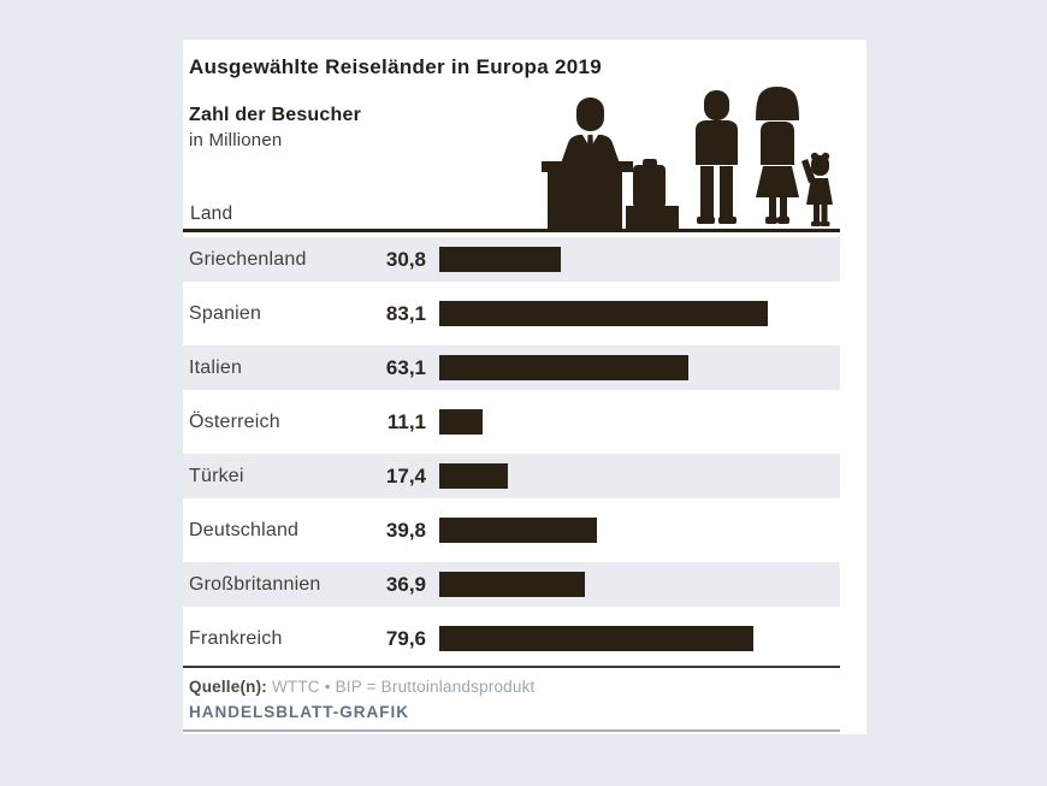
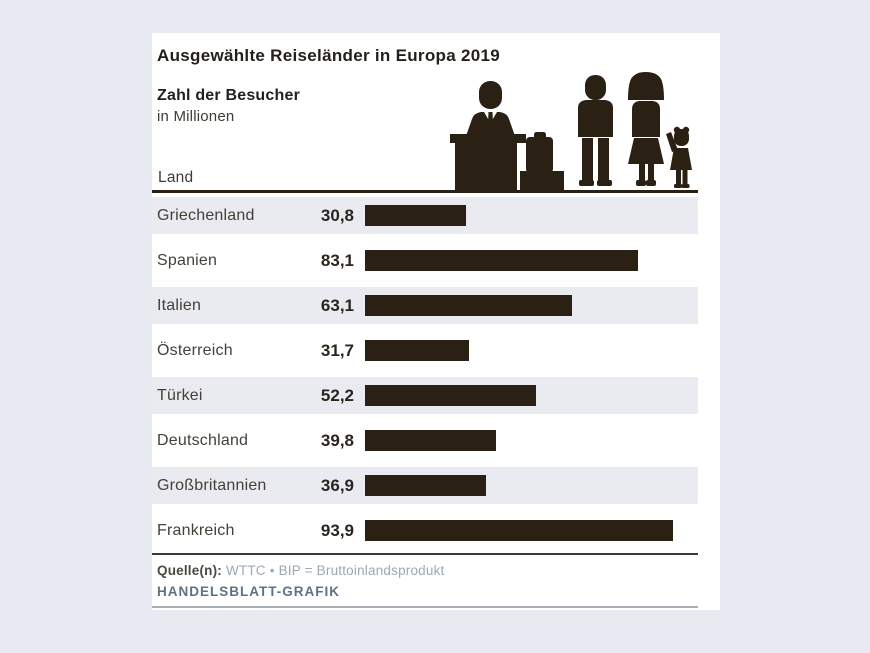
Österreich: 11,1 -> 31,7
Türkei: 17,4 -> 52,2
Frankreich: 79,6 -> 93,9
